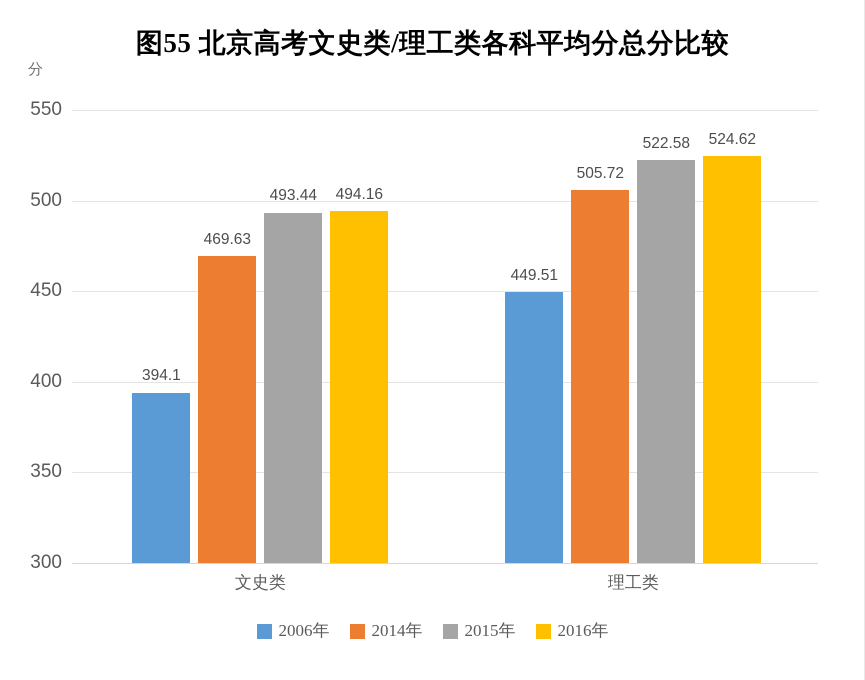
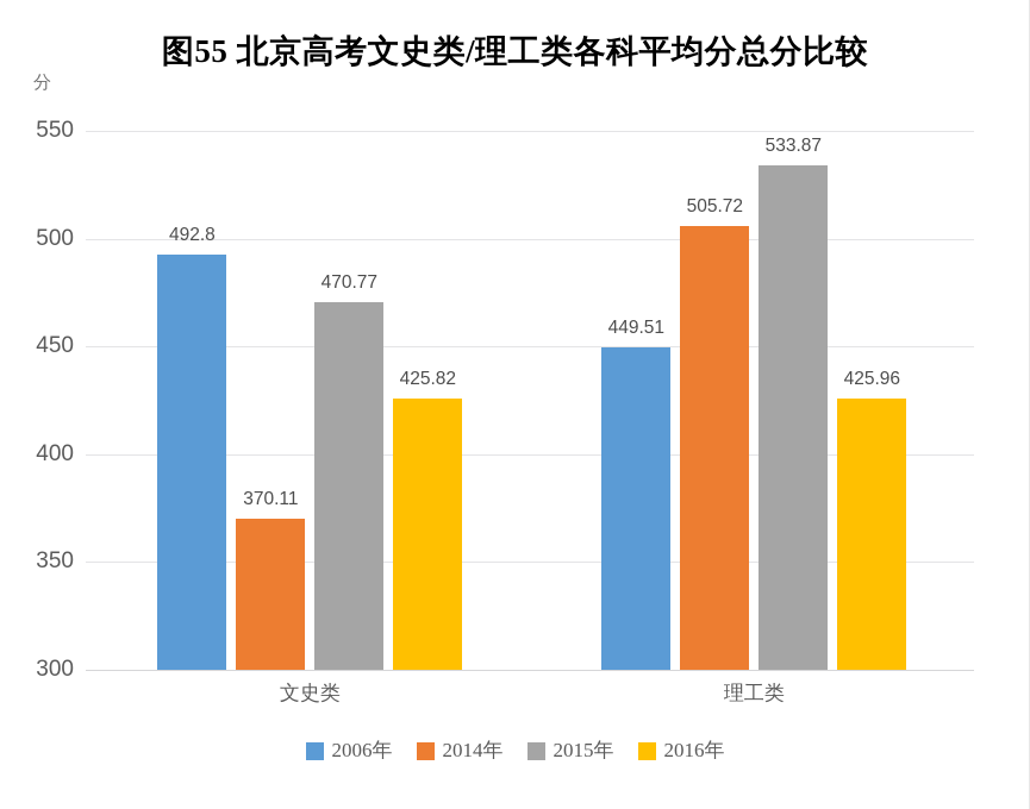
2006年/文史类: 394.1 -> 492.8
2014年/文史类: 469.63 -> 370.11
2015年/文史类: 493.44 -> 470.77
2016年/文史类: 494.16 -> 425.82
2015年/理工类: 522.58 -> 533.87
2016年/理工类: 524.62 -> 425.96
